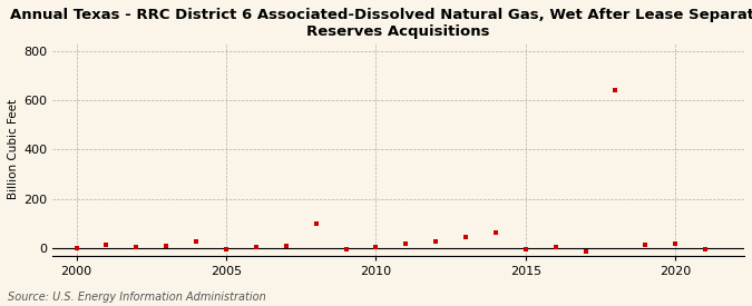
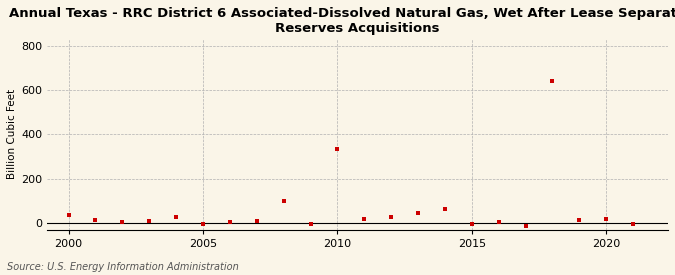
2000: 2 -> 35
2010: 3 -> 335
